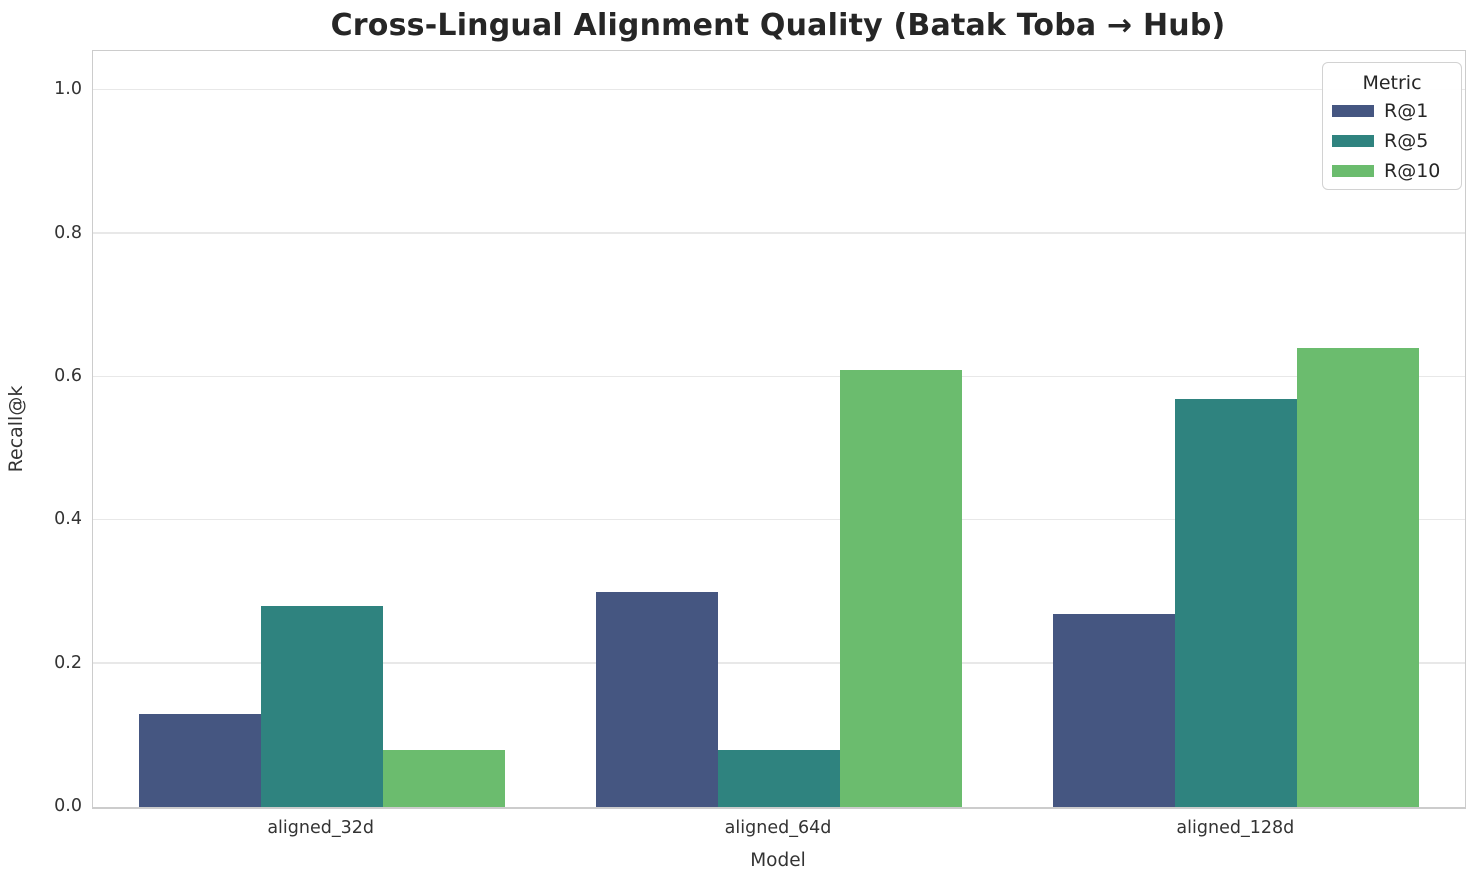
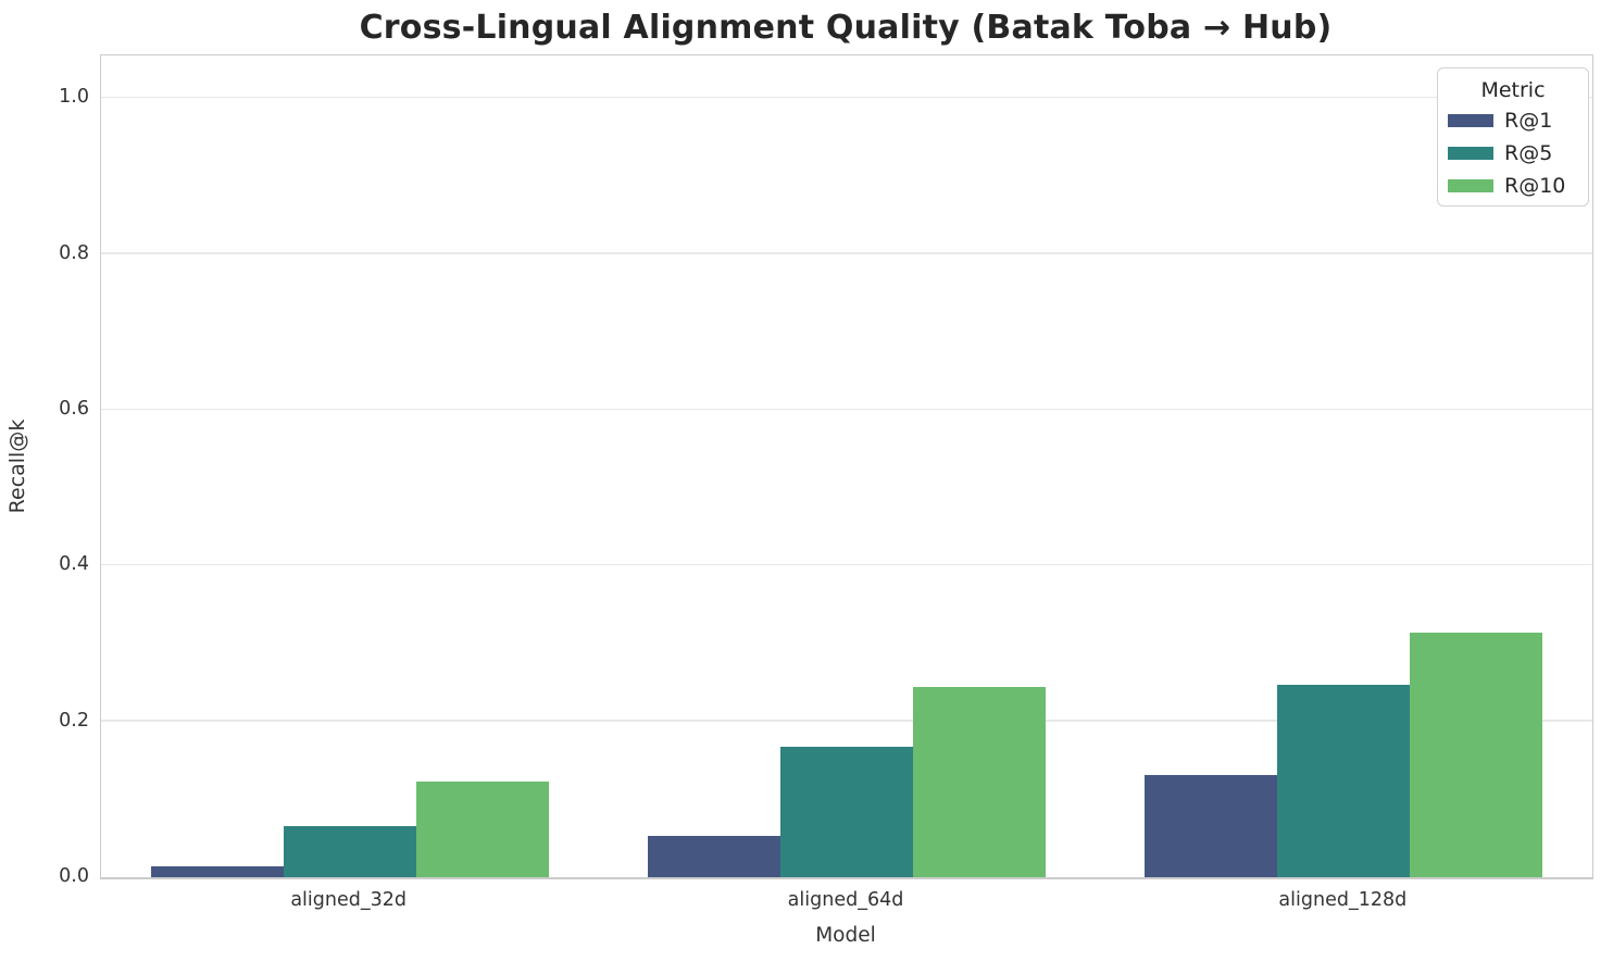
R@1/aligned_32d: 0.13 -> 0.01
R@5/aligned_32d: 0.28 -> 0.07
R@10/aligned_32d: 0.08 -> 0.12
R@1/aligned_64d: 0.30 -> 0.05
R@5/aligned_64d: 0.08 -> 0.17
R@10/aligned_64d: 0.61 -> 0.24
R@1/aligned_128d: 0.27 -> 0.13
R@5/aligned_128d: 0.57 -> 0.25
R@10/aligned_128d: 0.64 -> 0.31
